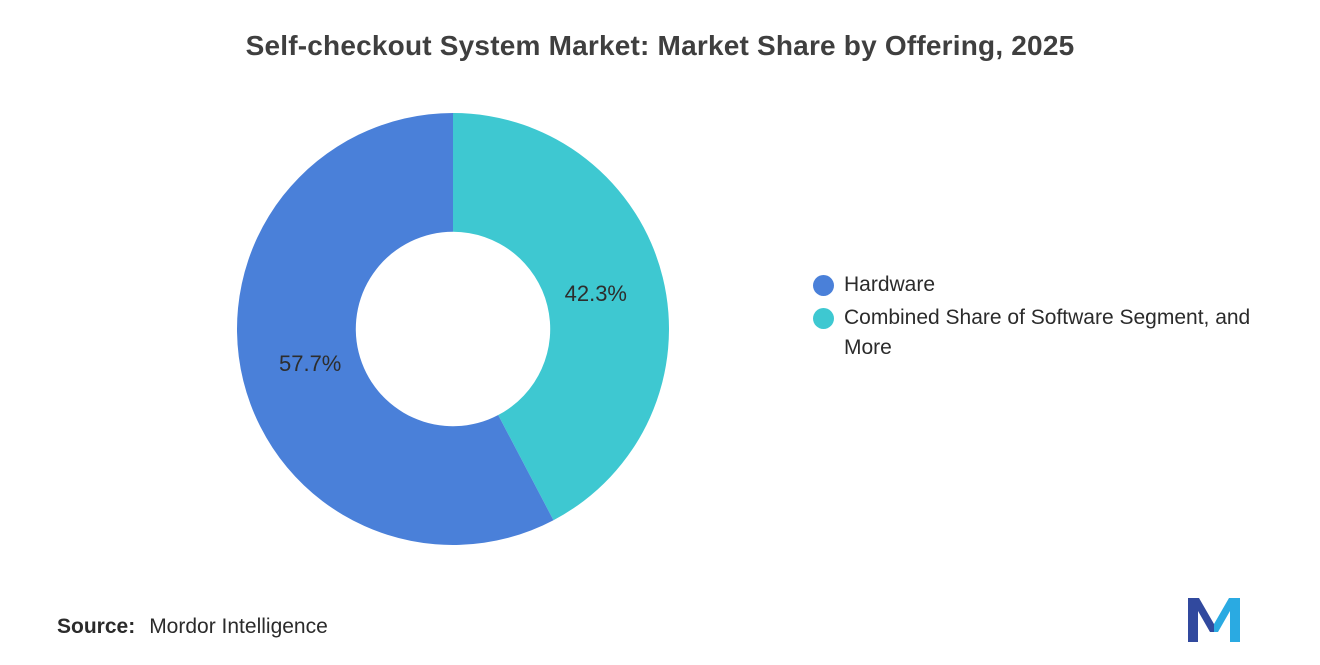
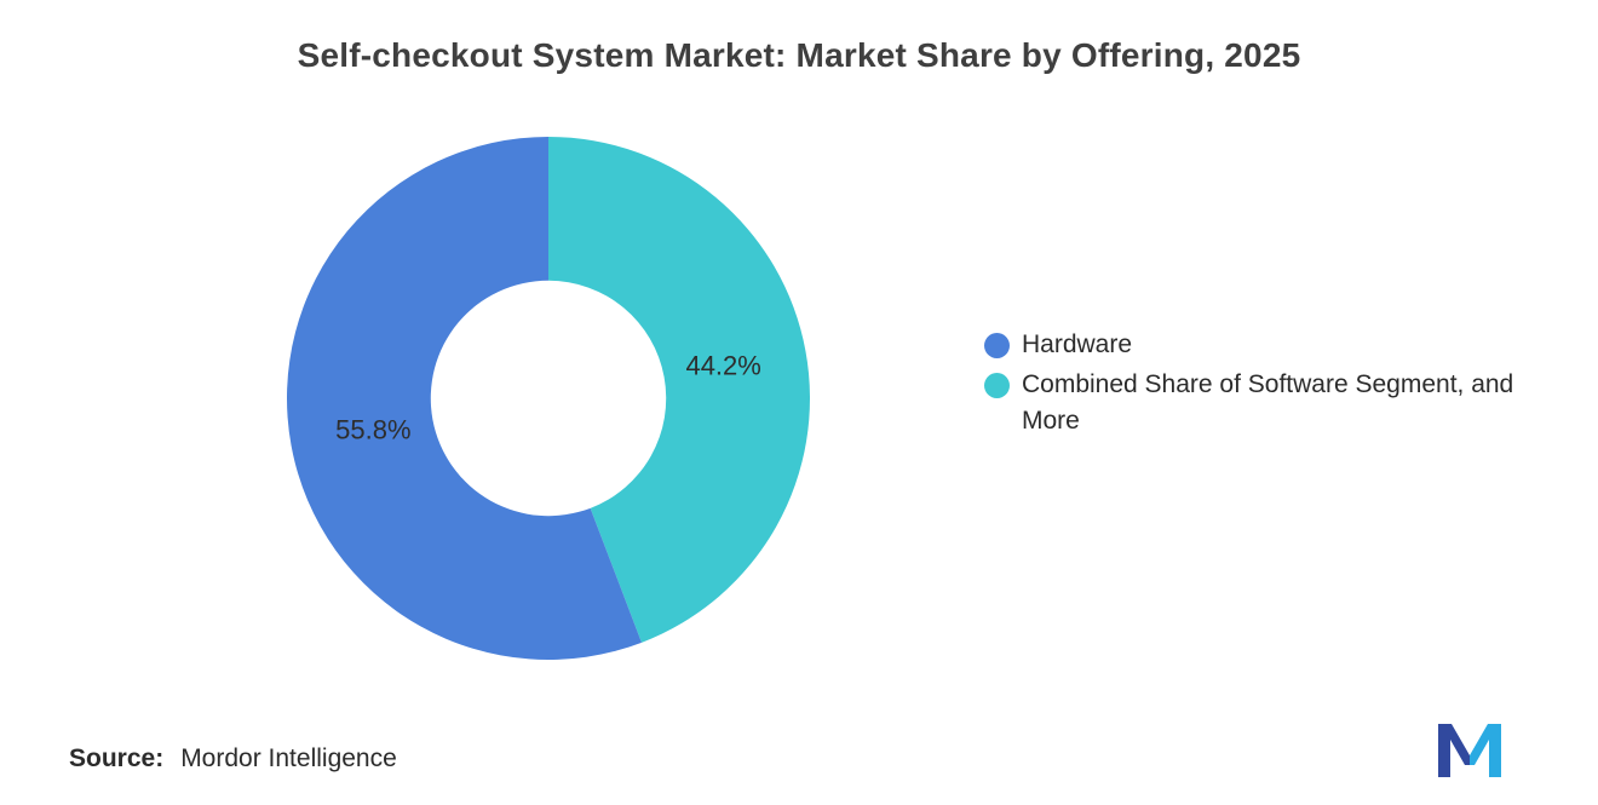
Hardware: 57.7% -> 55.8%
Combined Share of Software Segment, and More: 42.3% -> 44.2%
